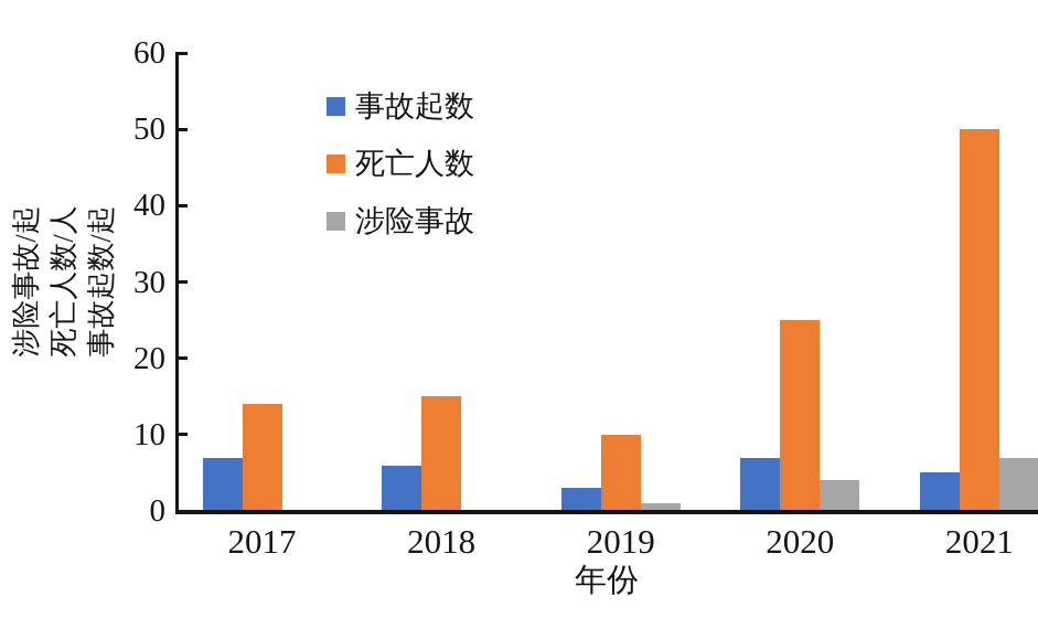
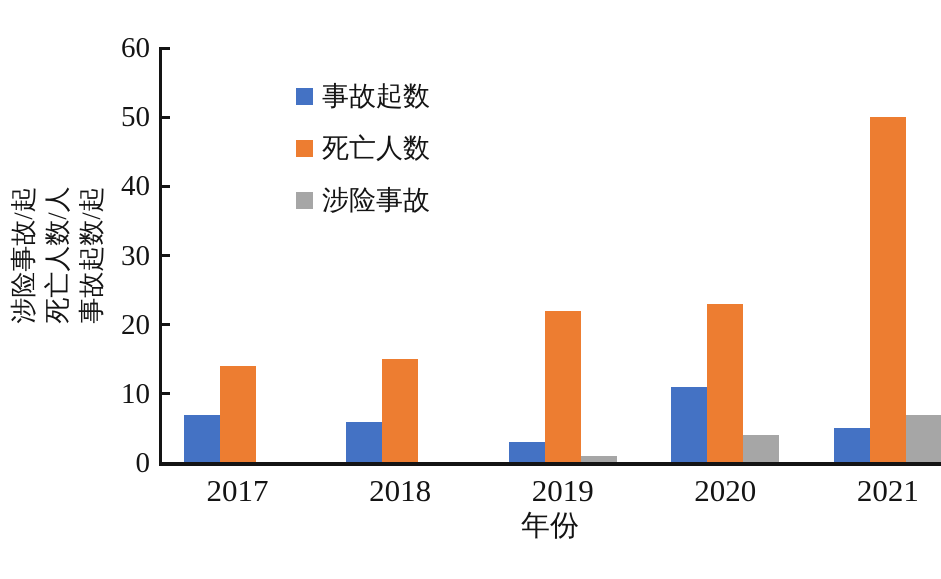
死亡人数/2019: 10 -> 22
事故起数/2020: 7 -> 11
死亡人数/2020: 25 -> 23
